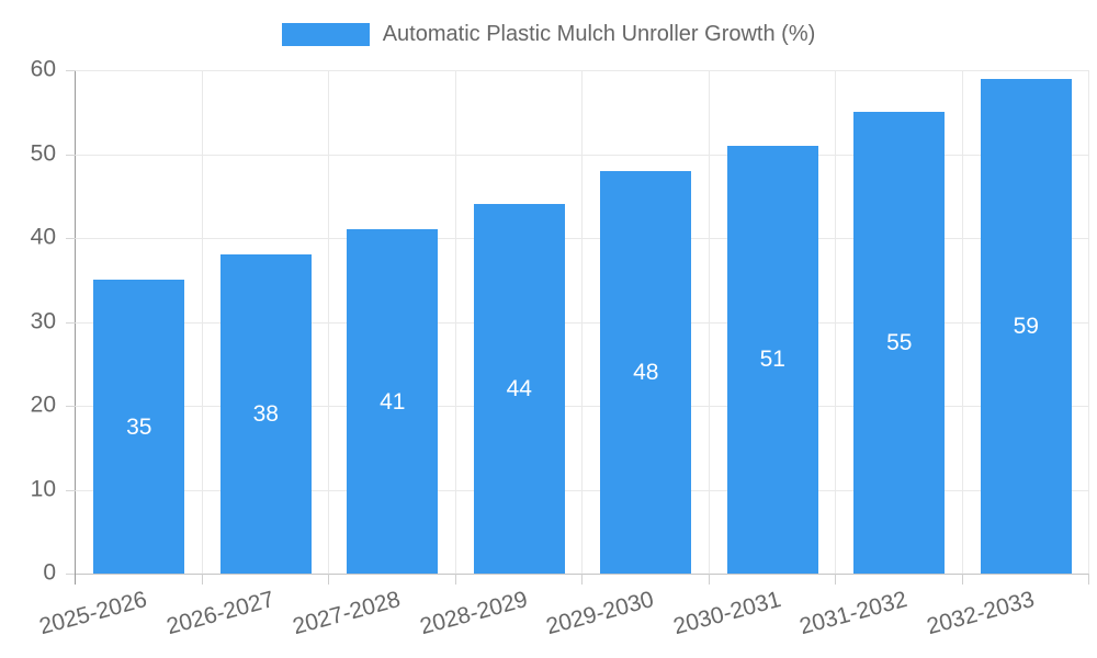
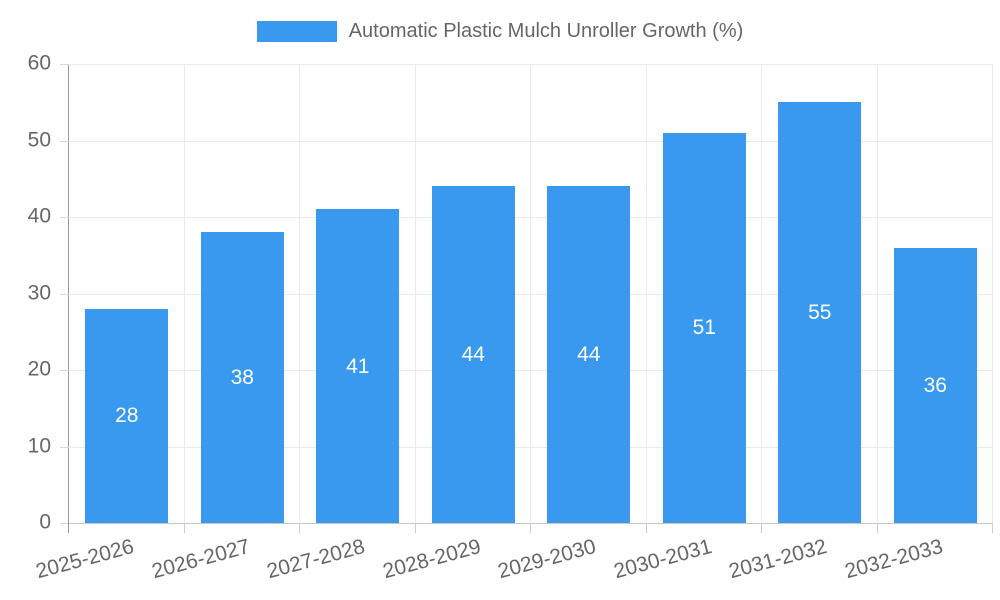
2025-2026: 35 -> 28
2029-2030: 48 -> 44
2032-2033: 59 -> 36
